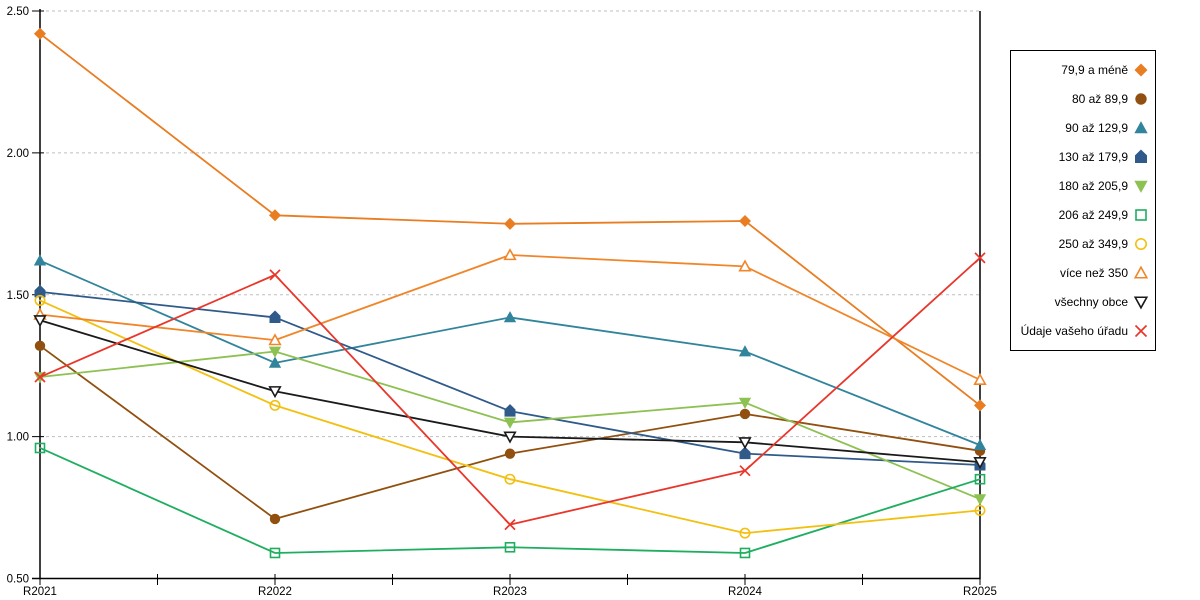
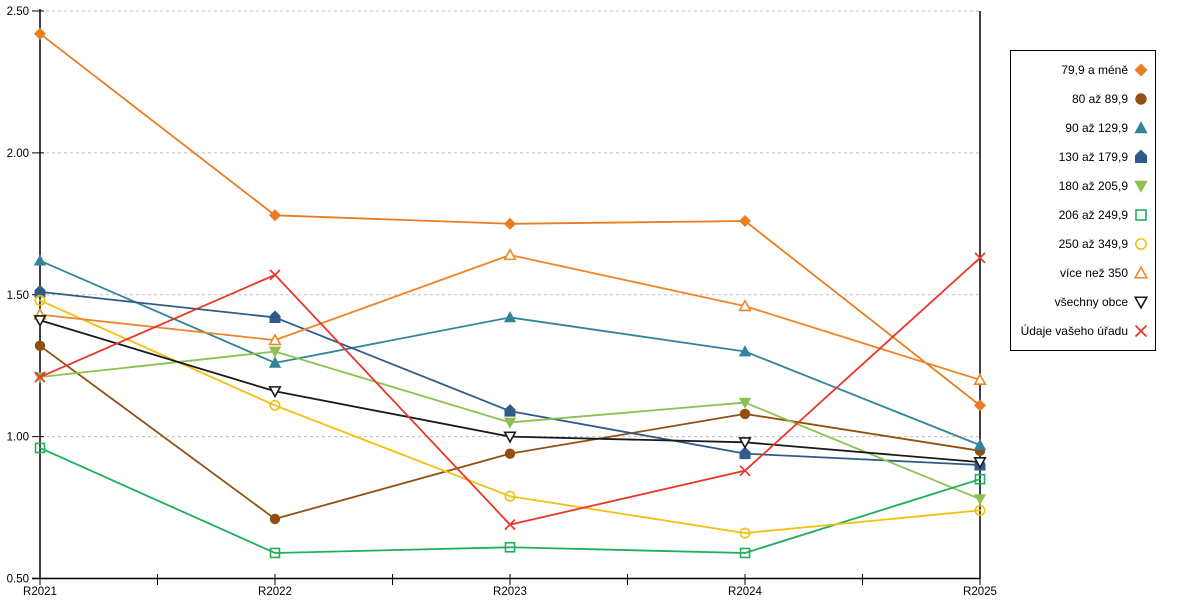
250 až 349,9/R2023: 0.85 -> 0.79
více než 350/R2024: 1.60 -> 1.46
